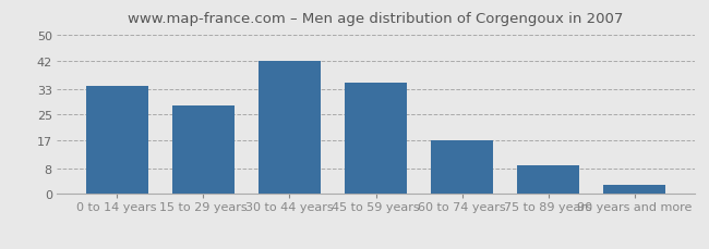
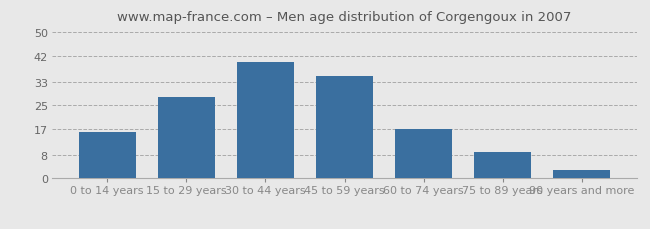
0 to 14 years: 34 -> 16
30 to 44 years: 42 -> 40
